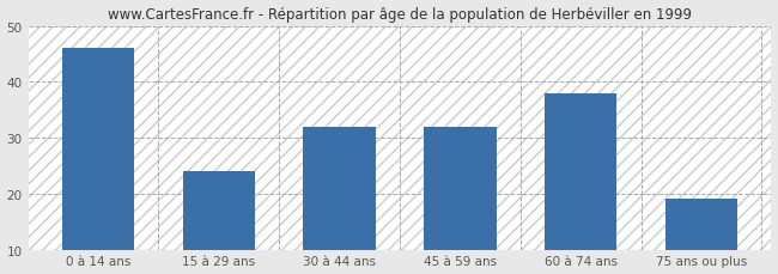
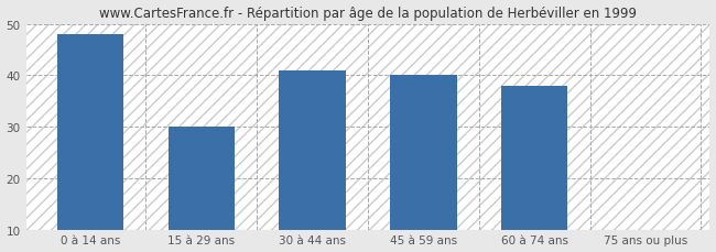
0 à 14 ans: 46 -> 48
15 à 29 ans: 24 -> 30
30 à 44 ans: 32 -> 41
45 à 59 ans: 32 -> 40
75 ans ou plus: 19 -> 10
